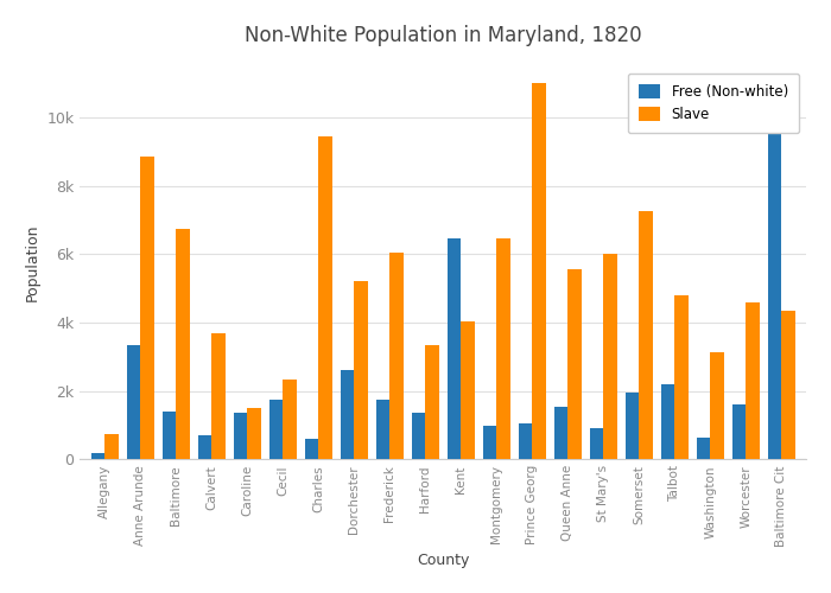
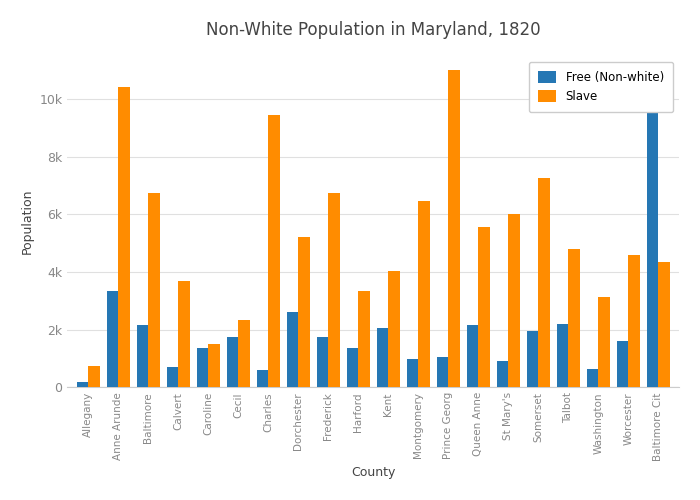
Slave/Anne Arunde: 8.85k -> 10.40k
Free (Non-white)/Baltimore: 1.40k -> 2.15k
Slave/Frederick: 6.05k -> 6.75k
Free (Non-white)/Kent: 6.45k -> 2.05k
Free (Non-white)/Queen Anne: 1.55k -> 2.15k
